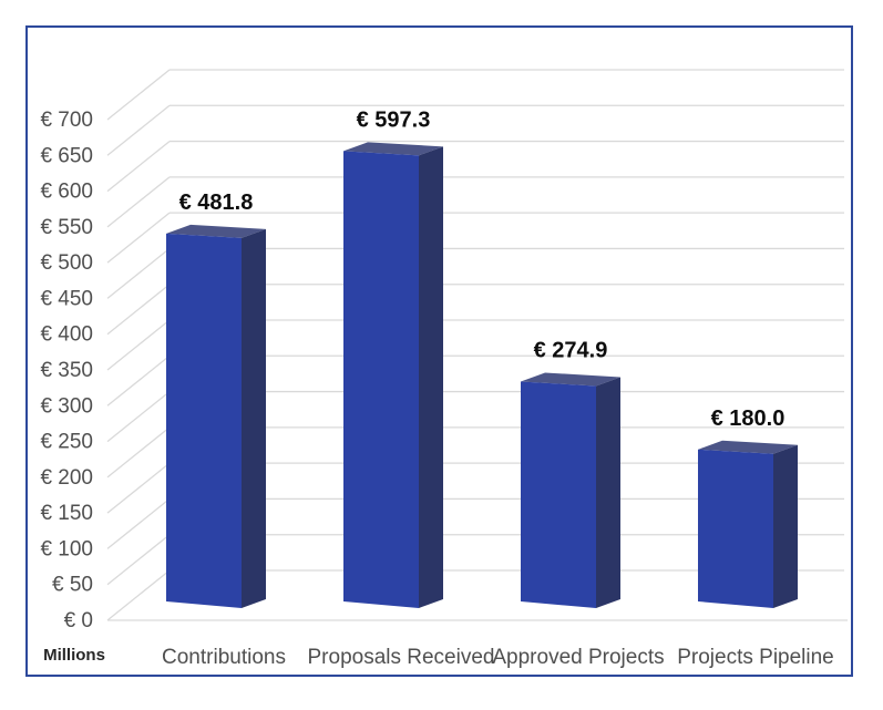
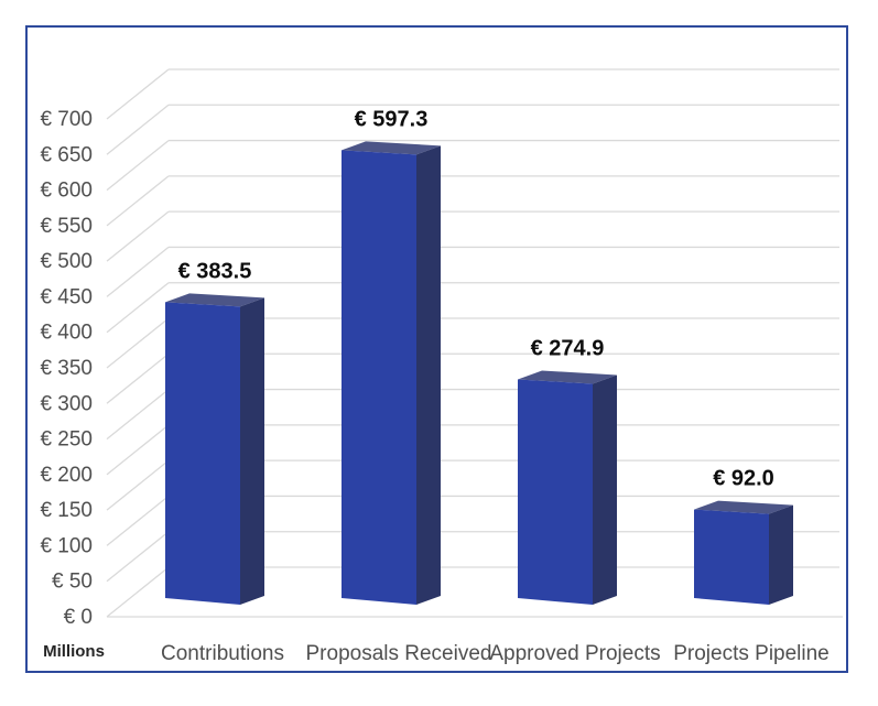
Contributions: 481.8 -> 383.5
Projects Pipeline: 180.0 -> 92.0
